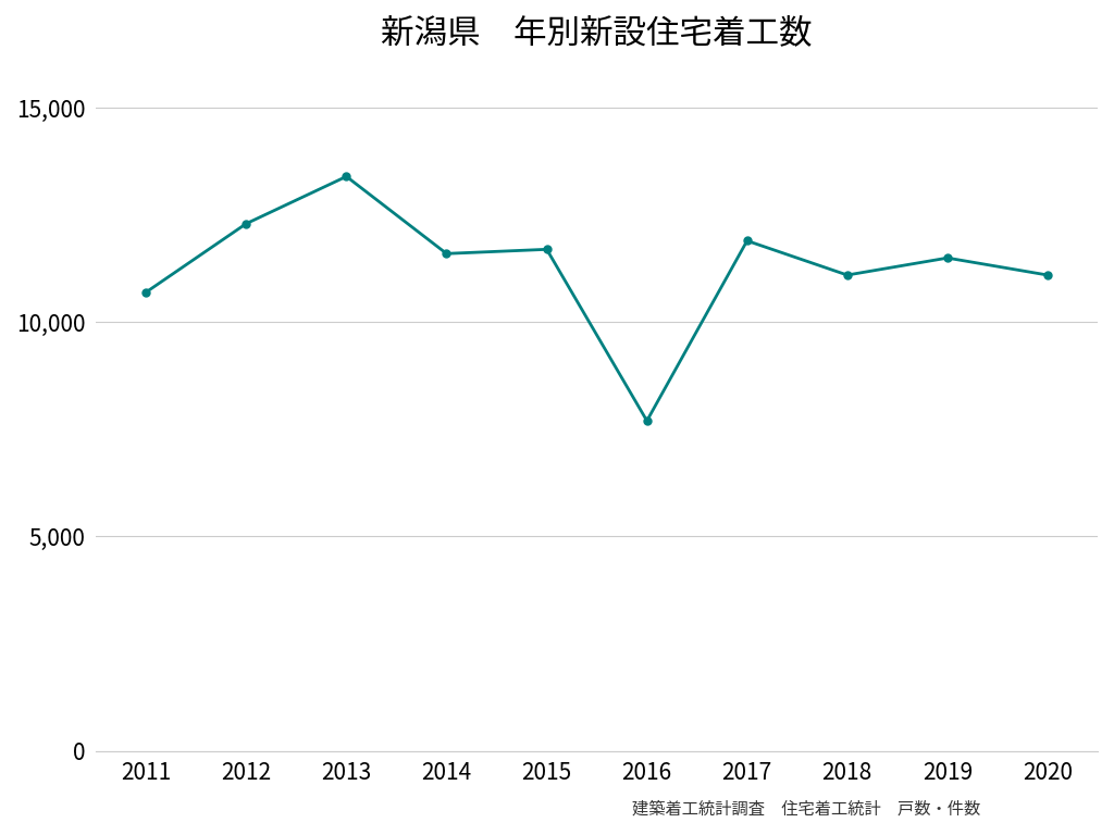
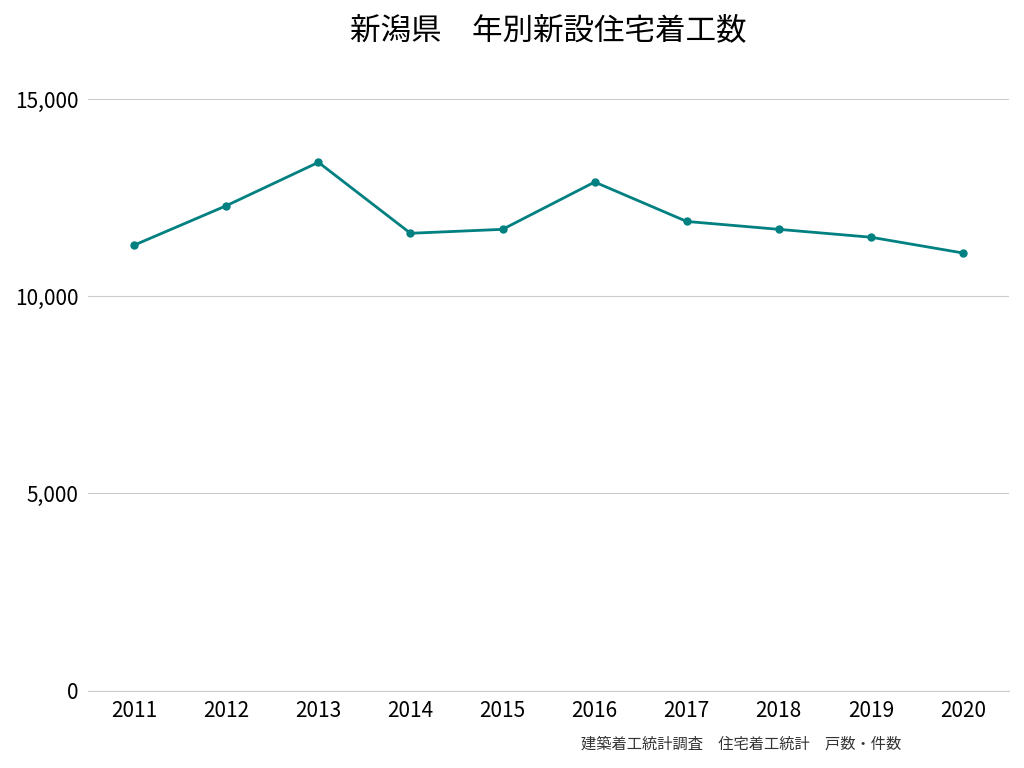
2011: 10,700 -> 11,300
2016: 7,700 -> 12,900
2018: 11,100 -> 11,700
